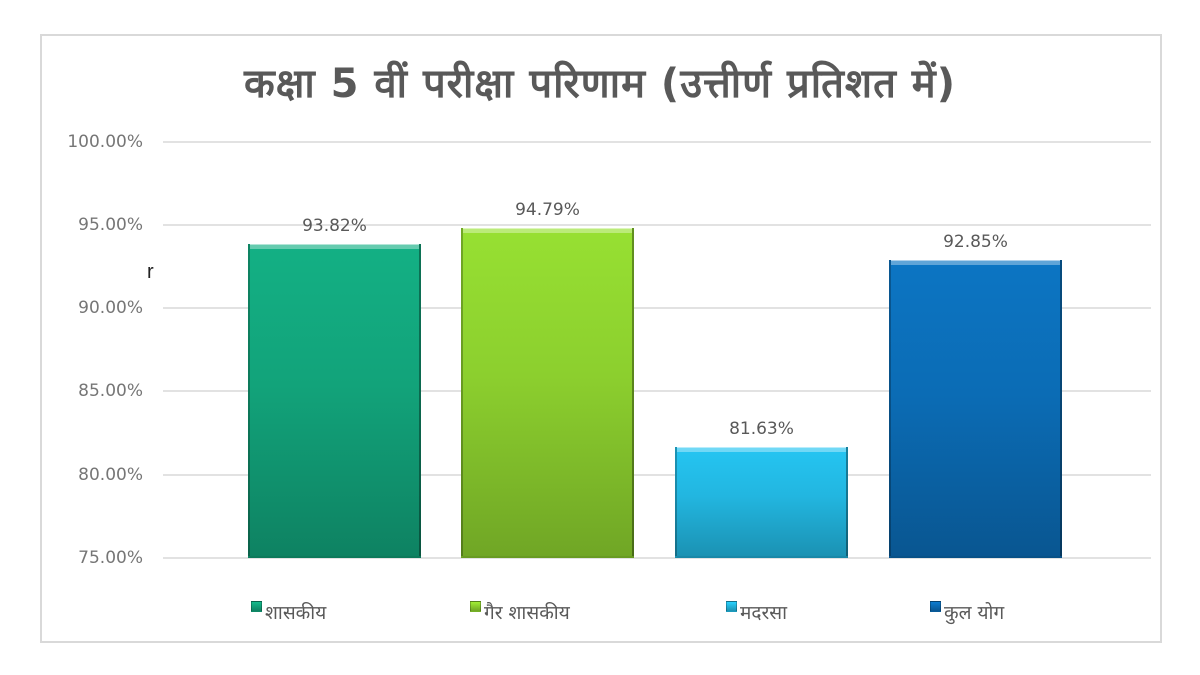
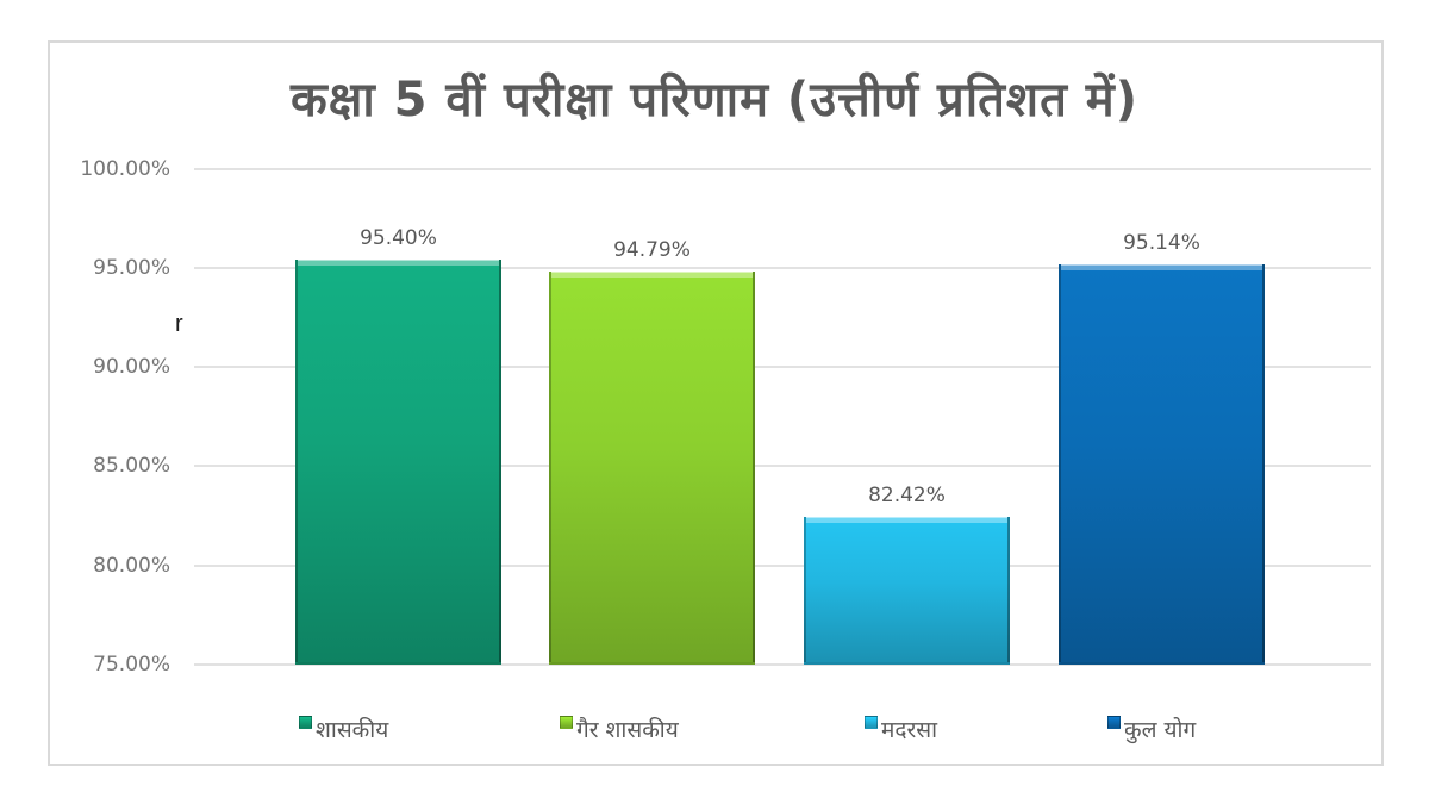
शासकीय: 93.82% -> 95.40%
मदरसा: 81.63% -> 82.42%
कुल योग: 92.85% -> 95.14%
